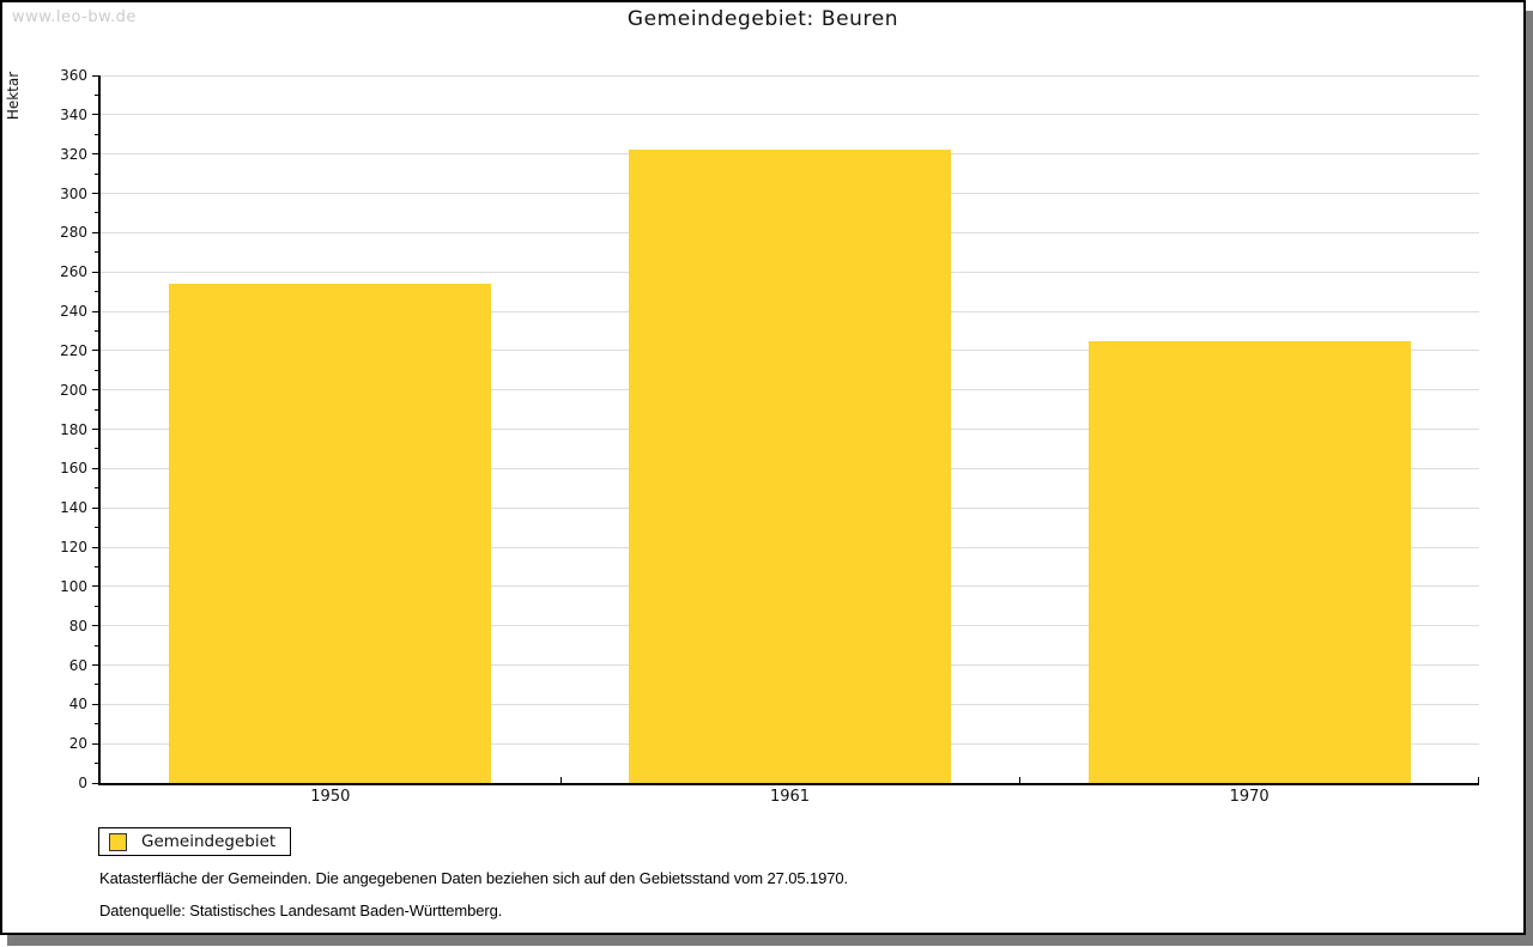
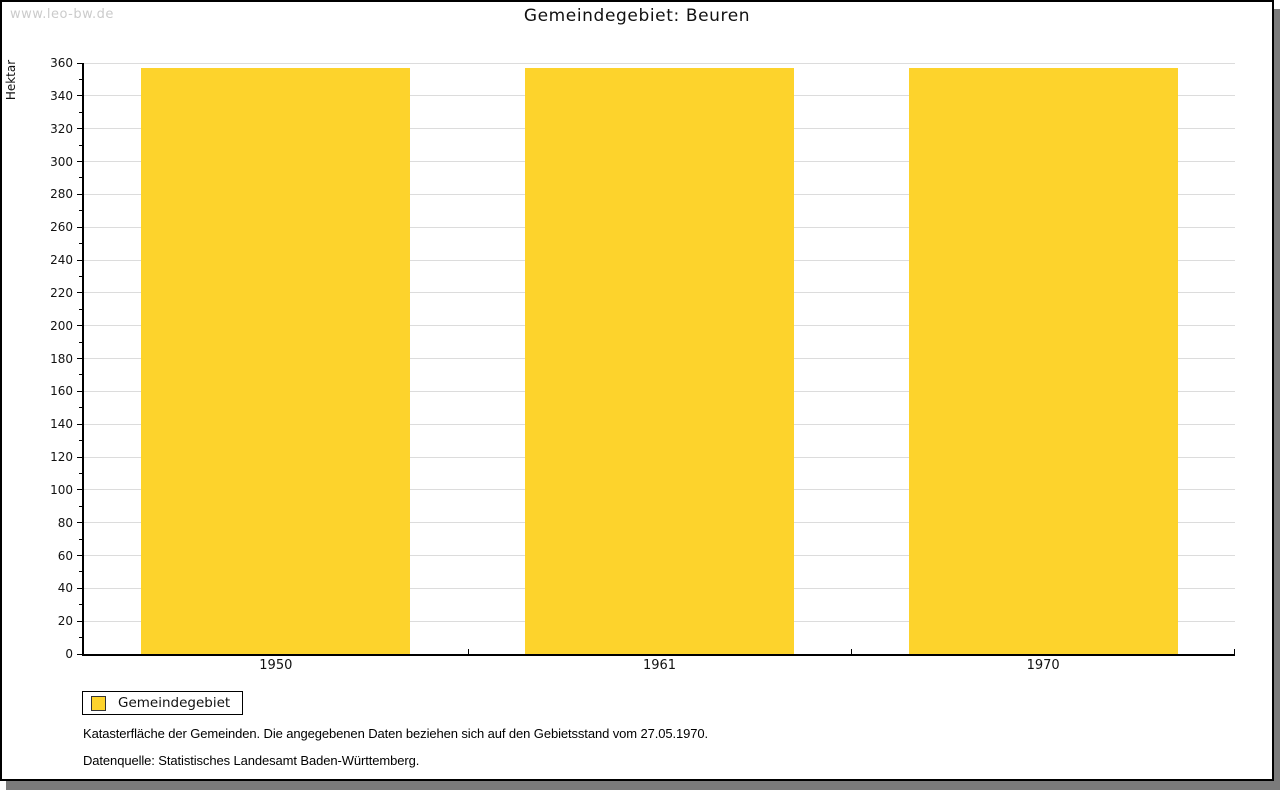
1950: 254 -> 357
1961: 322 -> 357
1970: 225 -> 357
